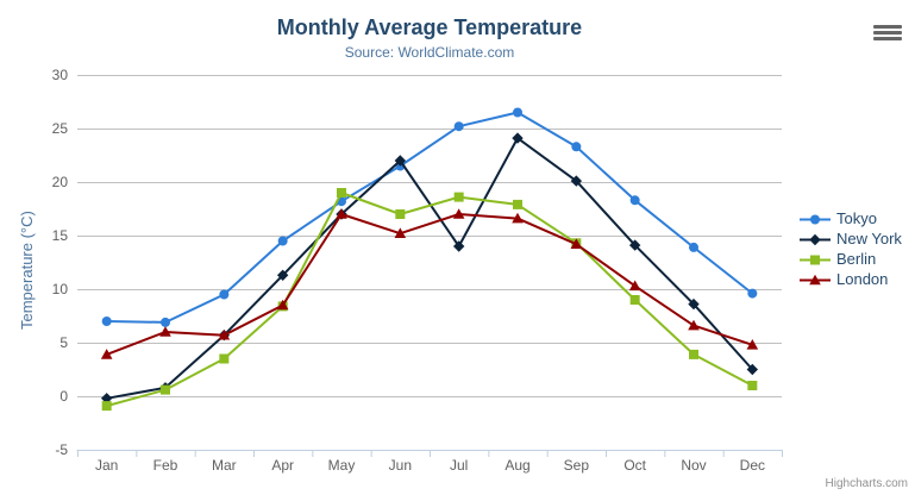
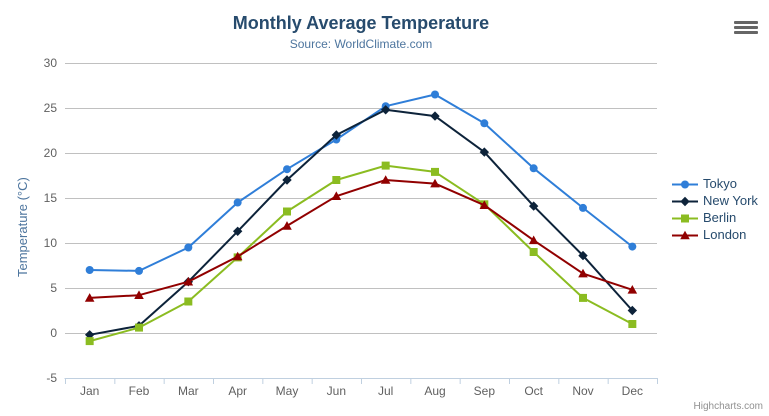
London/Feb: 6 -> 4
Berlin/May: 19 -> 14
London/May: 17 -> 12
New York/Jul: 14 -> 25
